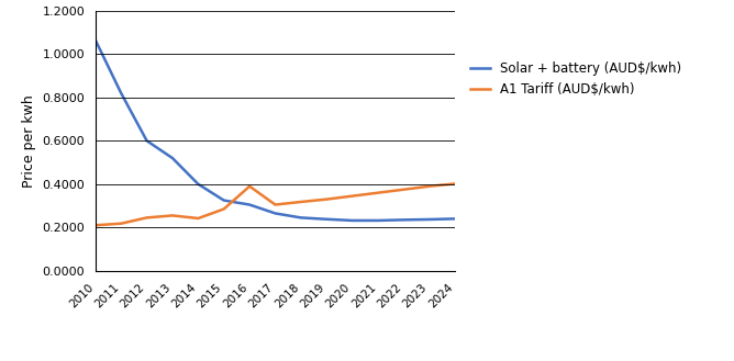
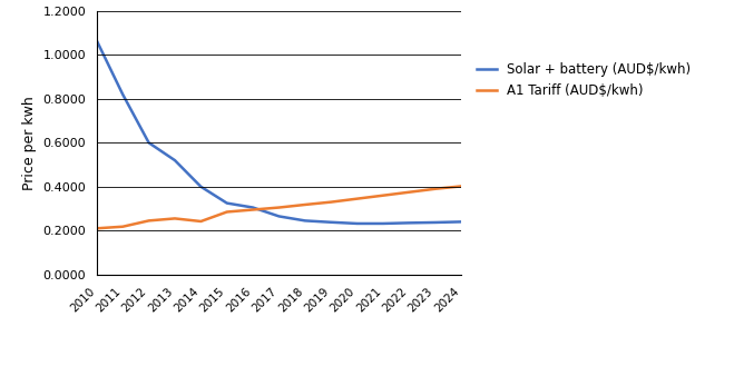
A1 Tariff (AUD$/kwh)/2016: 0.39 -> 0.29
